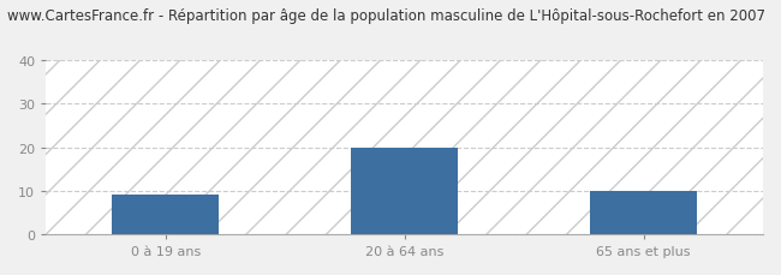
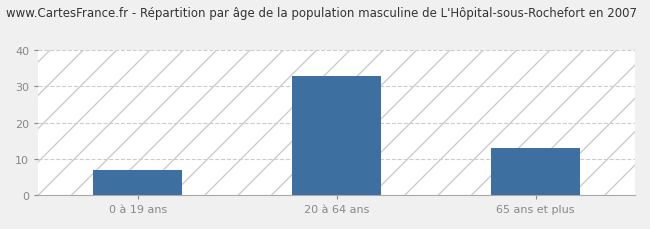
0 à 19 ans: 9 -> 7
20 à 64 ans: 20 -> 33
65 ans et plus: 10 -> 13
